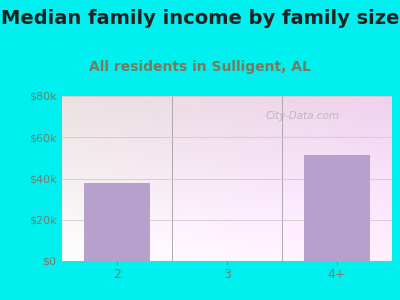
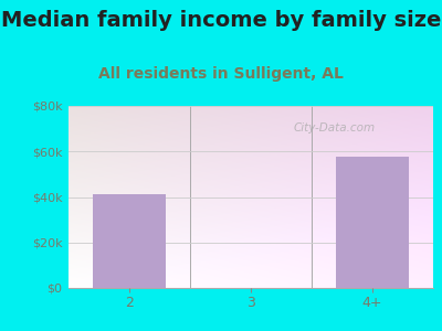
2: $38.0k -> $41.0k
4+: $51.5k -> $57.5k
